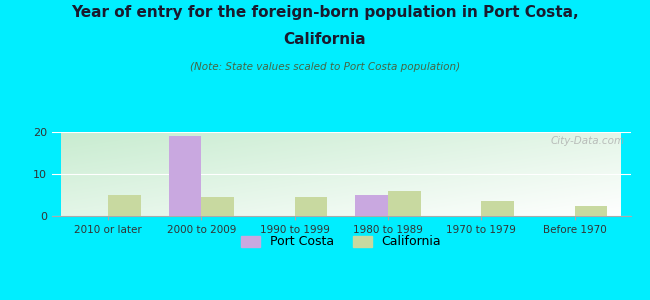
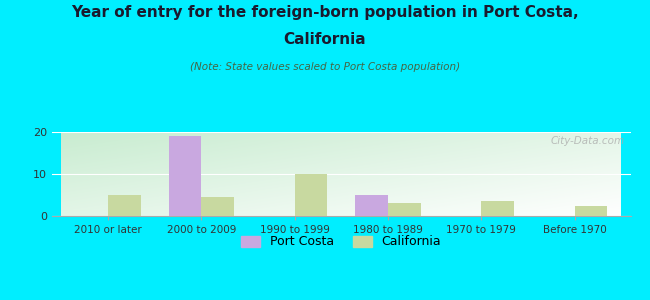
California/1990 to 1999: 4.5 -> 10.0
California/1980 to 1989: 6.0 -> 3.0
